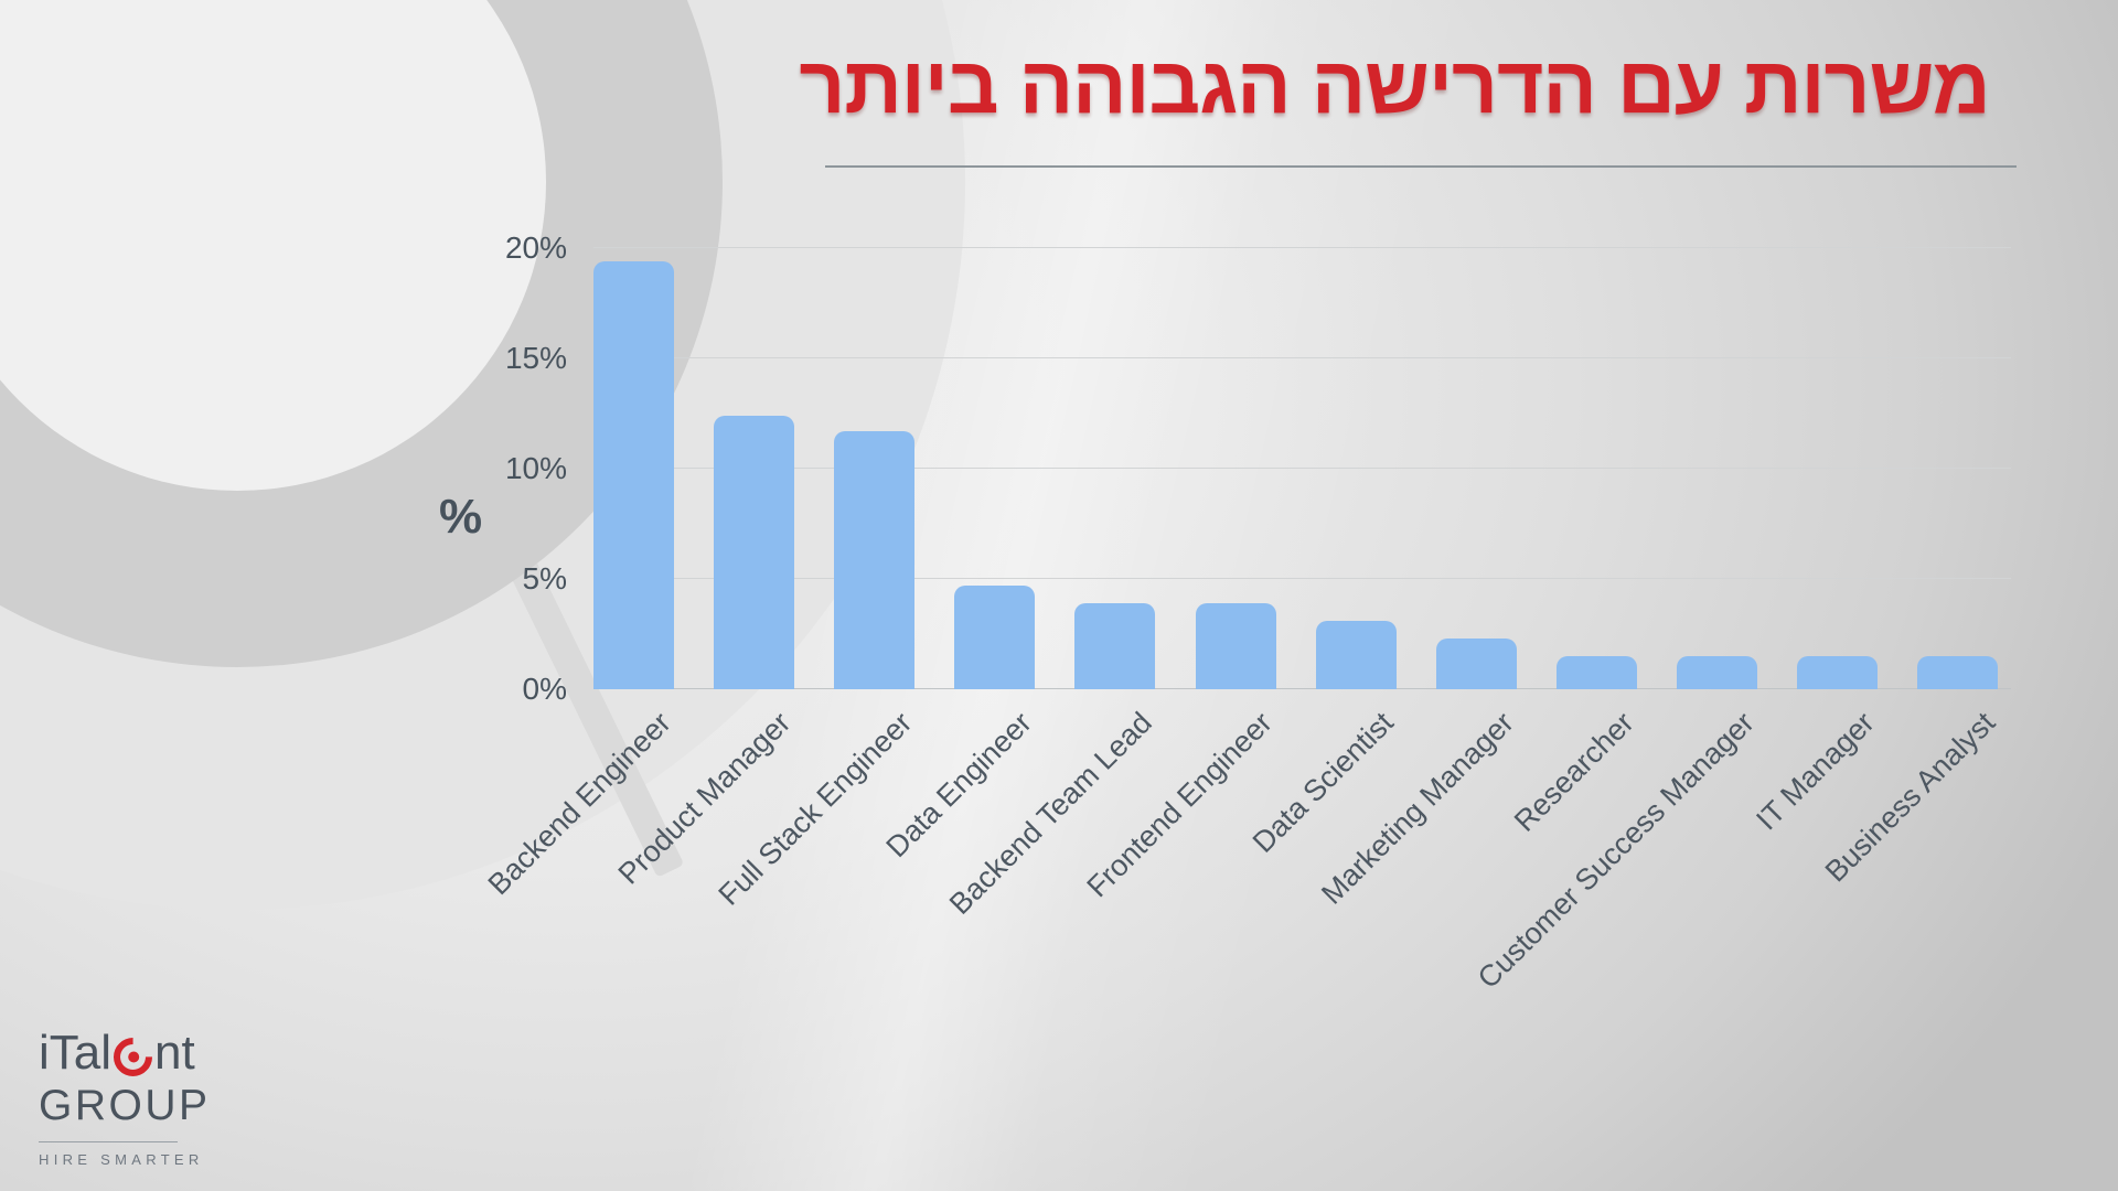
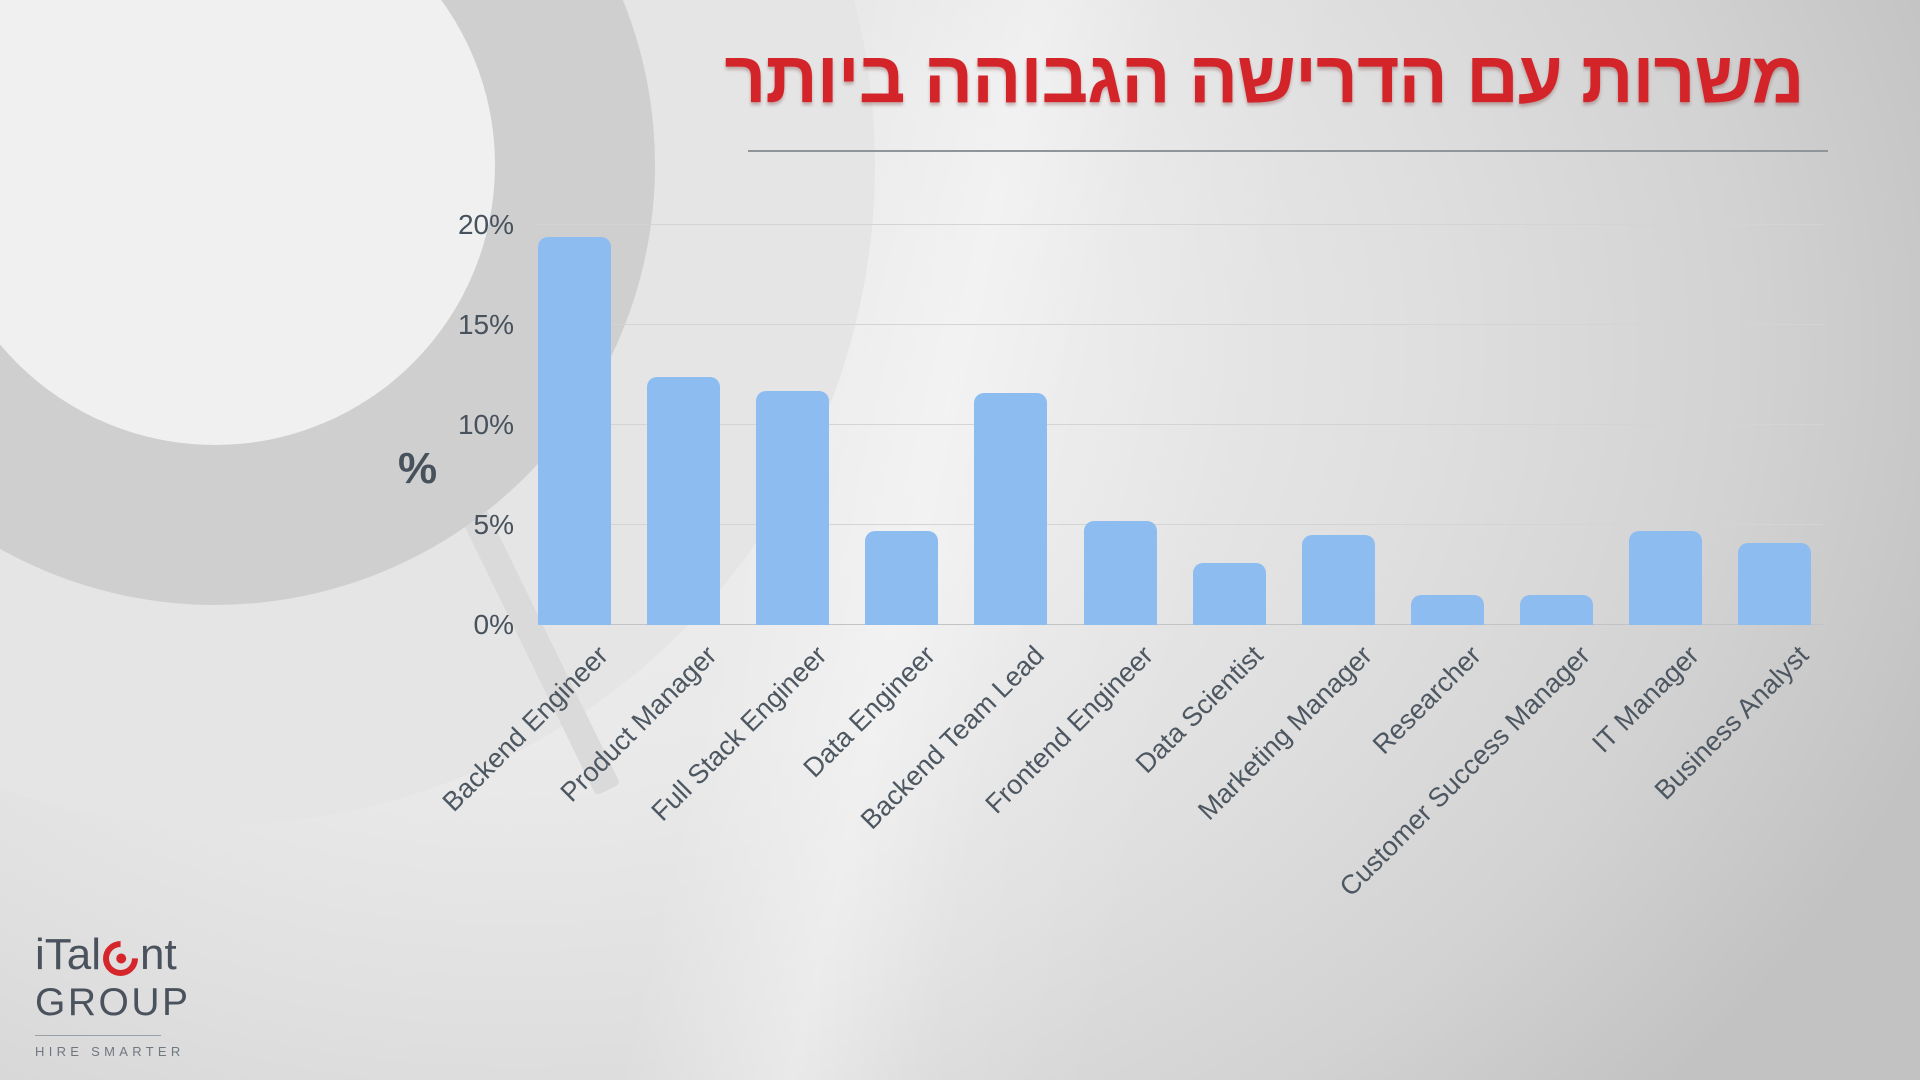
Backend Team Lead: 3.9% -> 11.6%
Frontend Engineer: 3.9% -> 5.2%
Marketing Manager: 2.3% -> 4.5%
IT Manager: 1.5% -> 4.7%
Business Analyst: 1.5% -> 4.1%
